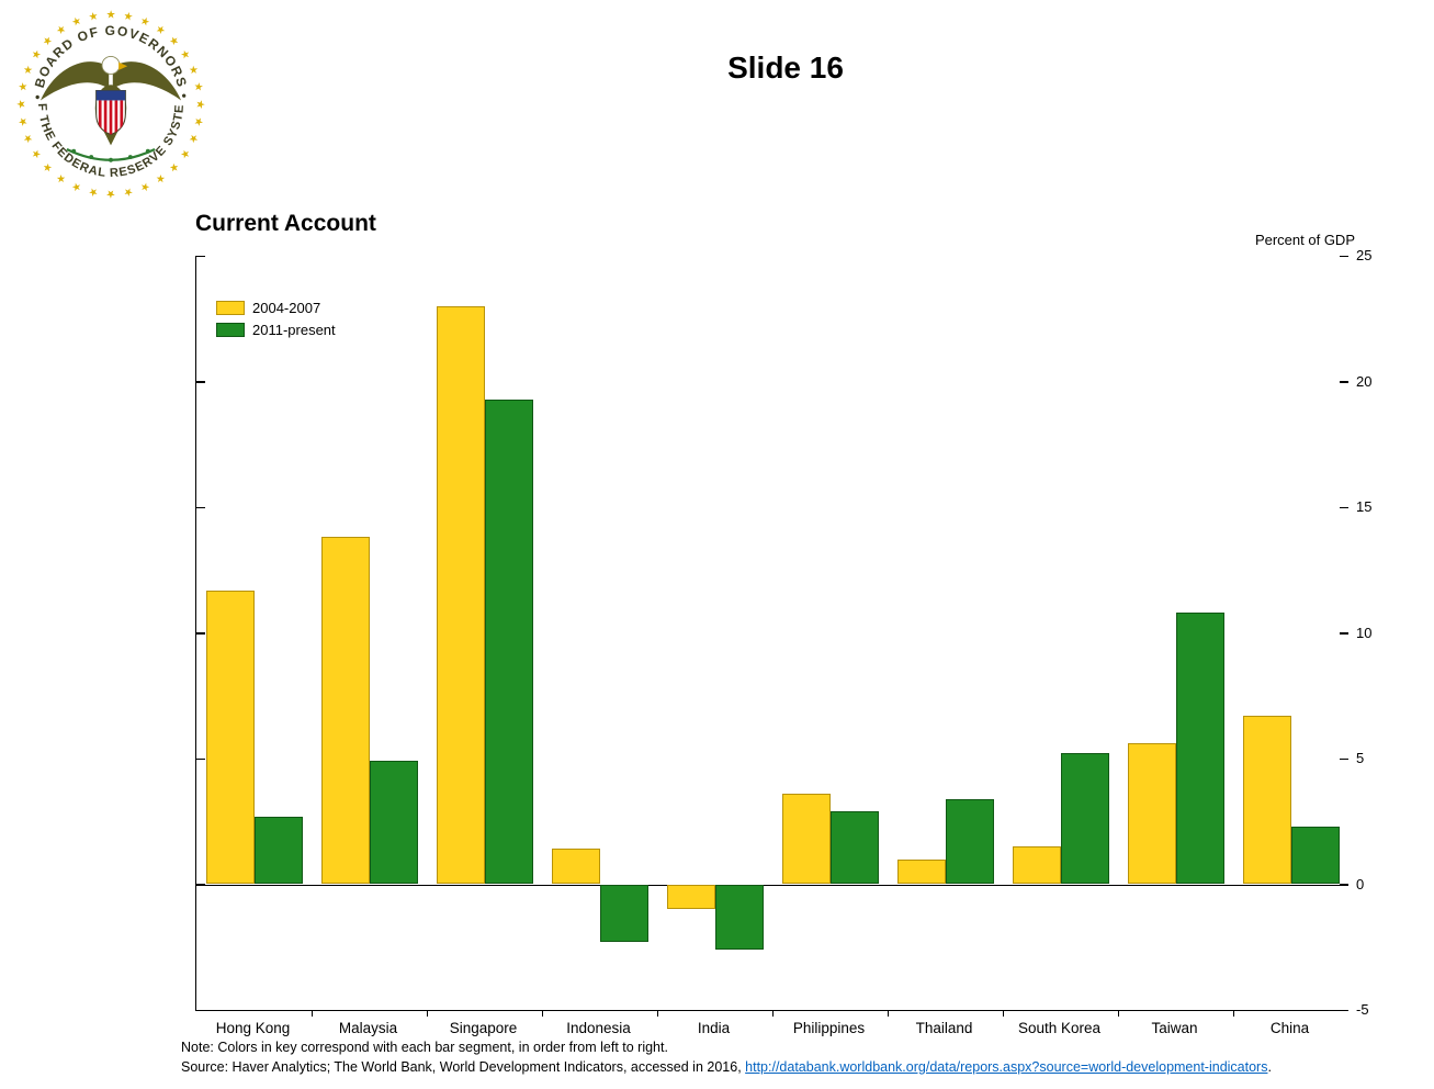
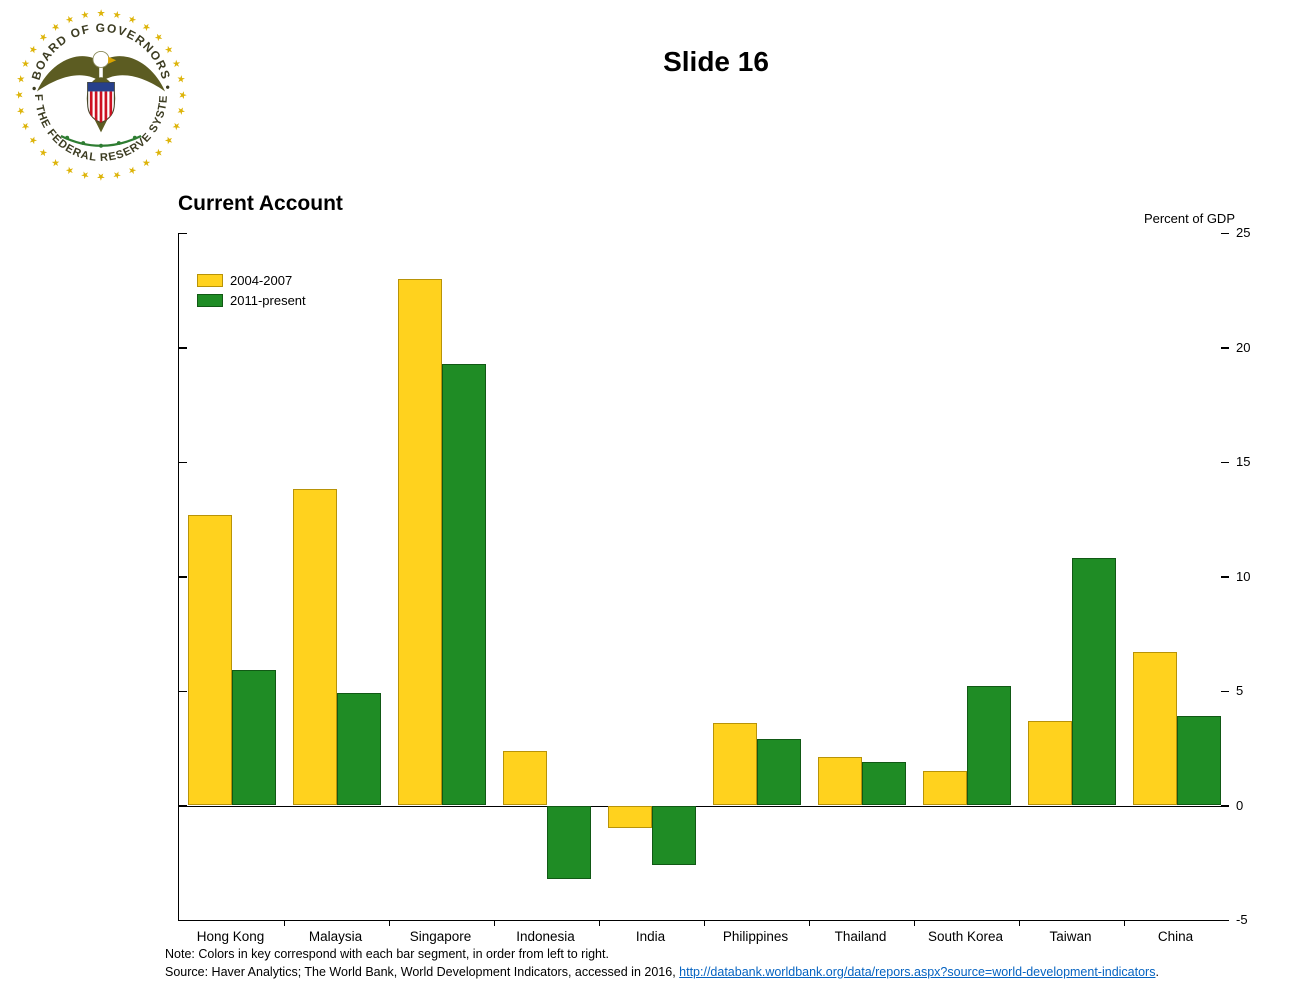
2004-2007/Hong Kong: 11.7 -> 12.7
2011-present/Hong Kong: 2.7 -> 5.9
2004-2007/Indonesia: 1.4 -> 2.4
2011-present/Indonesia: -2.3 -> -3.2
2004-2007/Thailand: 1.0 -> 2.1
2011-present/Thailand: 3.4 -> 1.9
2004-2007/Taiwan: 5.6 -> 3.7
2011-present/China: 2.3 -> 3.9
